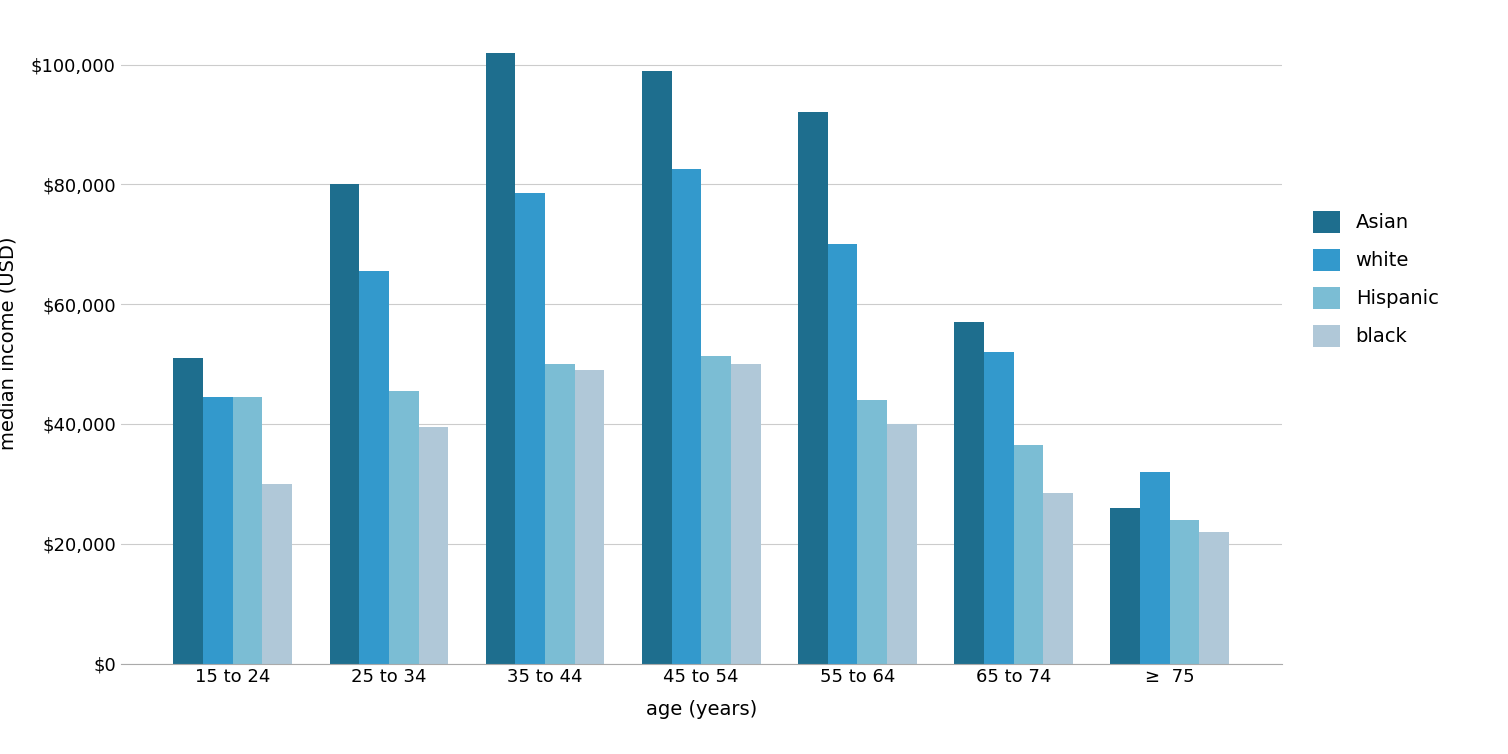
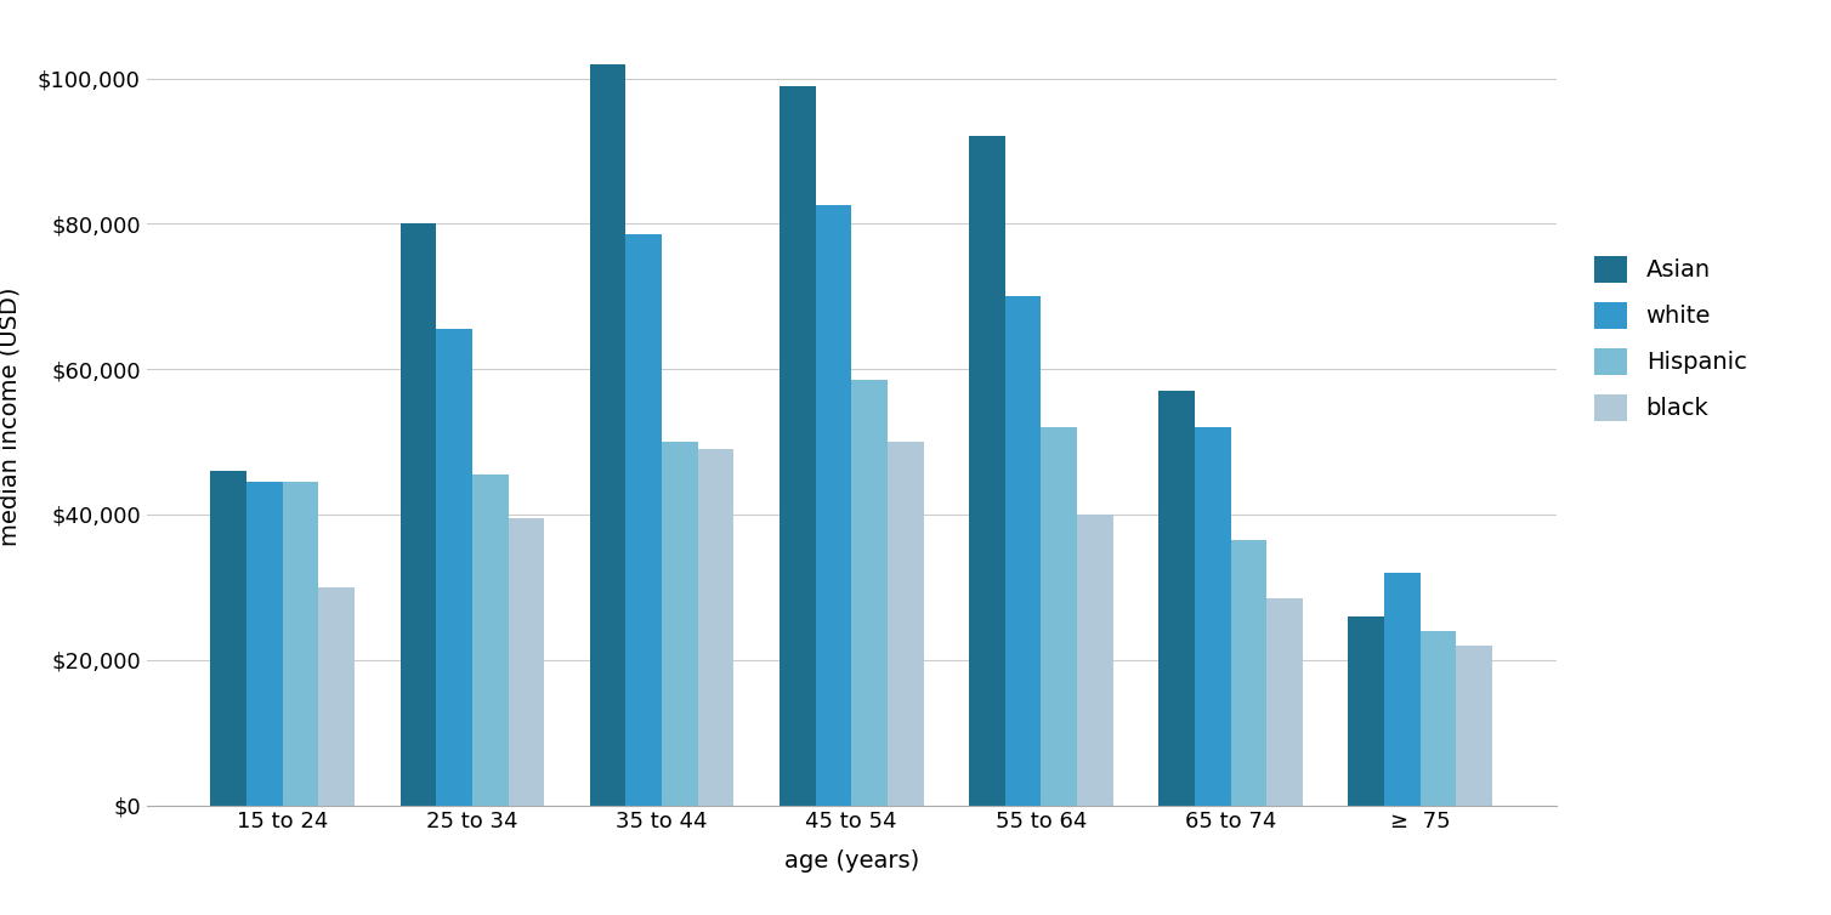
Asian/15 to 24: $51,000 -> $46,000
Hispanic/45 to 54: $51,400 -> $58,500
Hispanic/55 to 64: $44,000 -> $52,000
